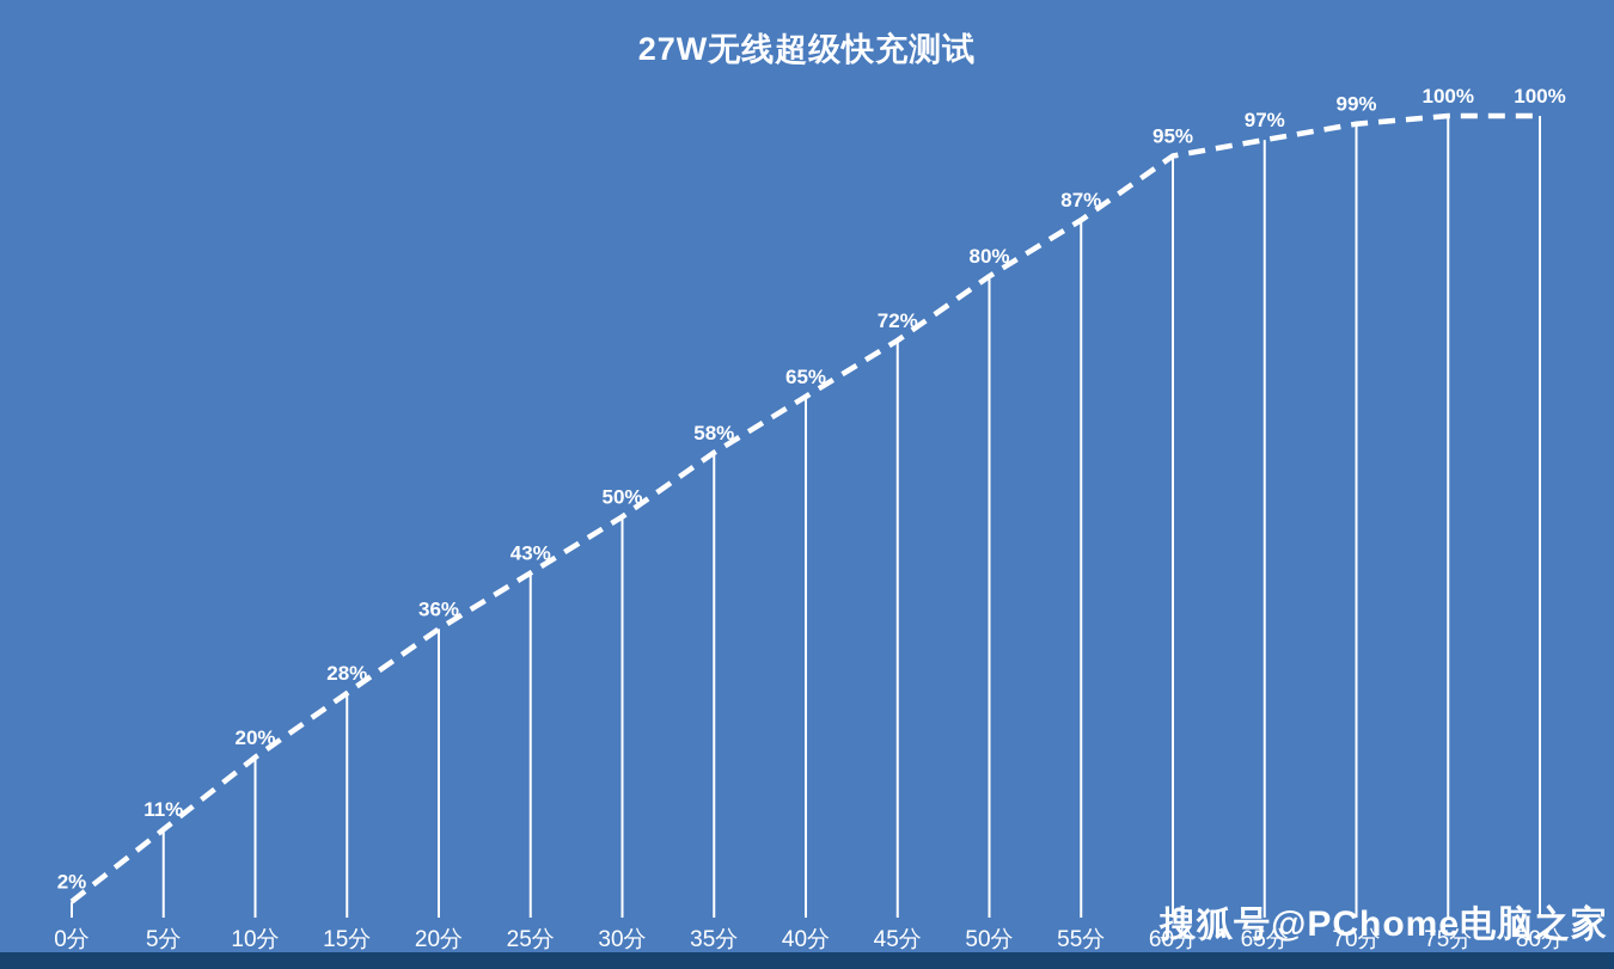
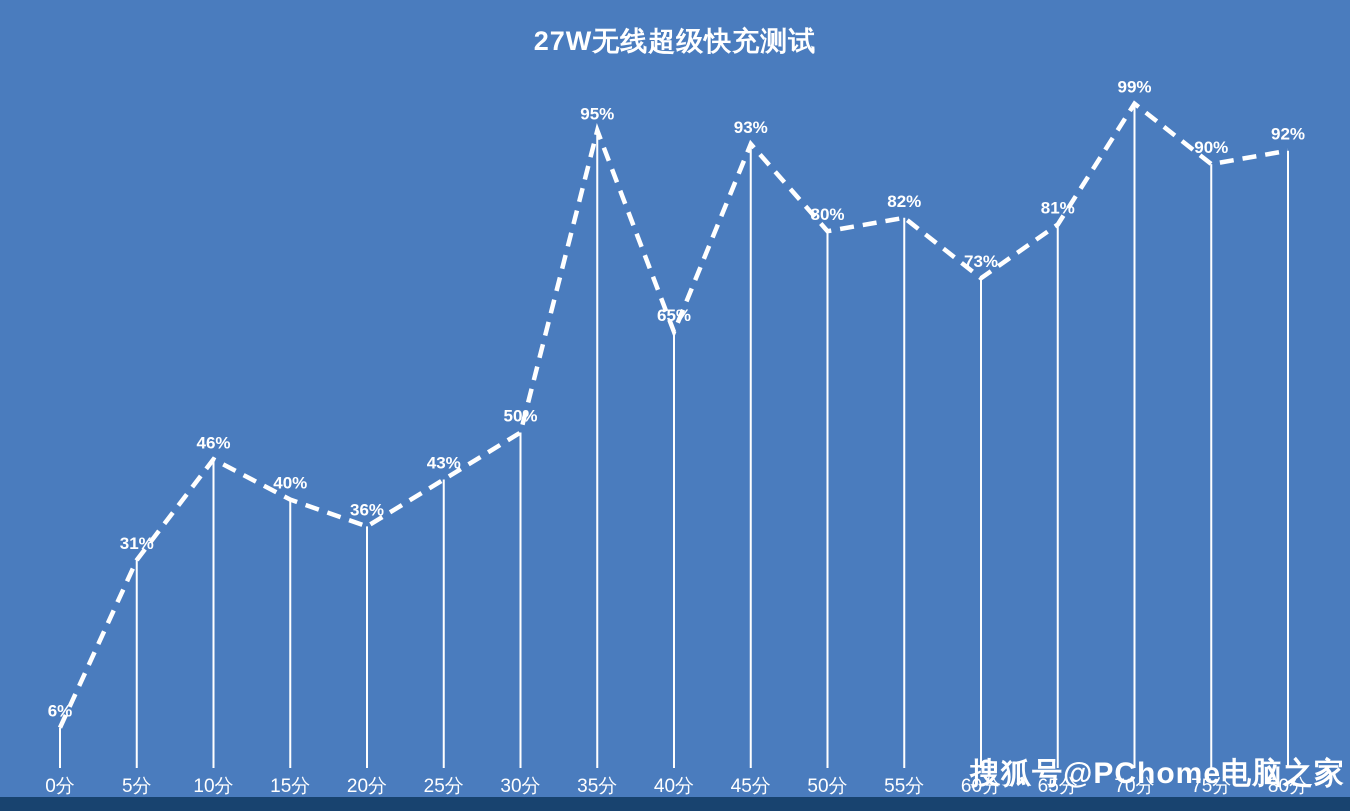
0分: 2% -> 6%
5分: 11% -> 31%
10分: 20% -> 46%
15分: 28% -> 40%
35分: 58% -> 95%
45分: 72% -> 93%
55分: 87% -> 82%
60分: 95% -> 73%
65分: 97% -> 81%
75分: 100% -> 90%
80分: 100% -> 92%
